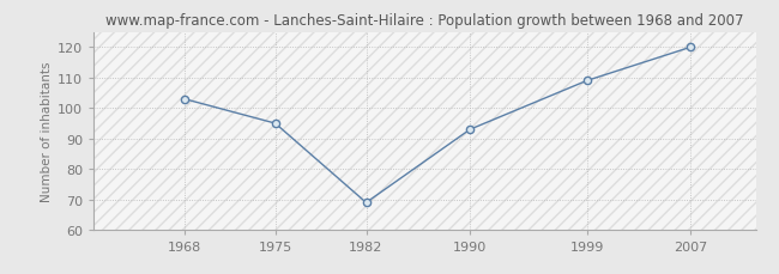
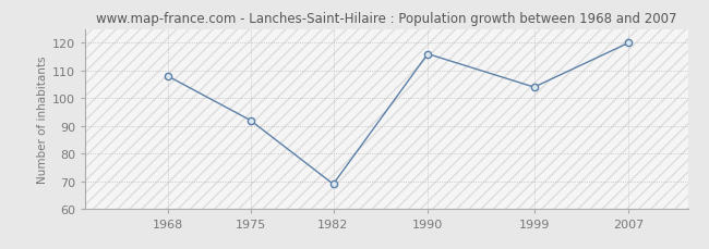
1968: 103 -> 108
1975: 95 -> 92
1990: 93 -> 116
1999: 109 -> 104
